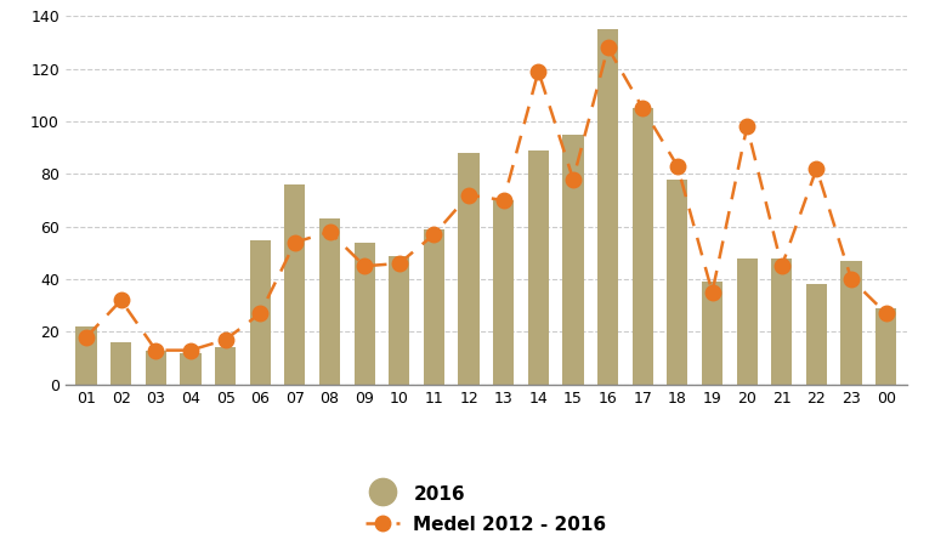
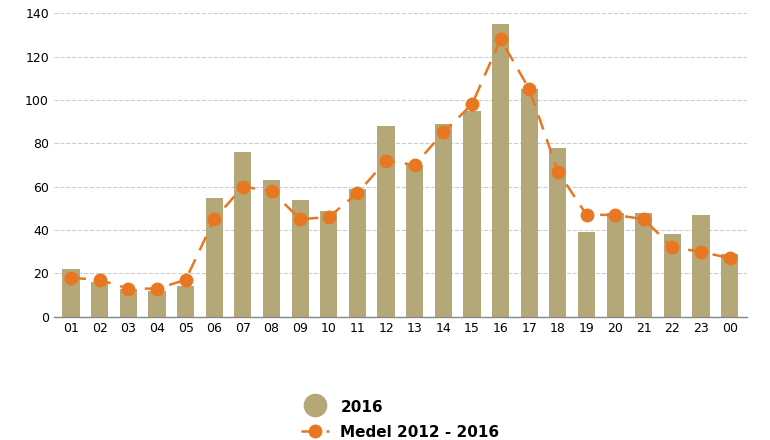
Medel 2012 - 2016/02: 32 -> 17
Medel 2012 - 2016/06: 27 -> 45
Medel 2012 - 2016/07: 54 -> 60
Medel 2012 - 2016/14: 119 -> 85
Medel 2012 - 2016/15: 78 -> 98
Medel 2012 - 2016/18: 83 -> 67
Medel 2012 - 2016/19: 35 -> 47
Medel 2012 - 2016/20: 98 -> 47
Medel 2012 - 2016/22: 82 -> 32
Medel 2012 - 2016/23: 40 -> 30
